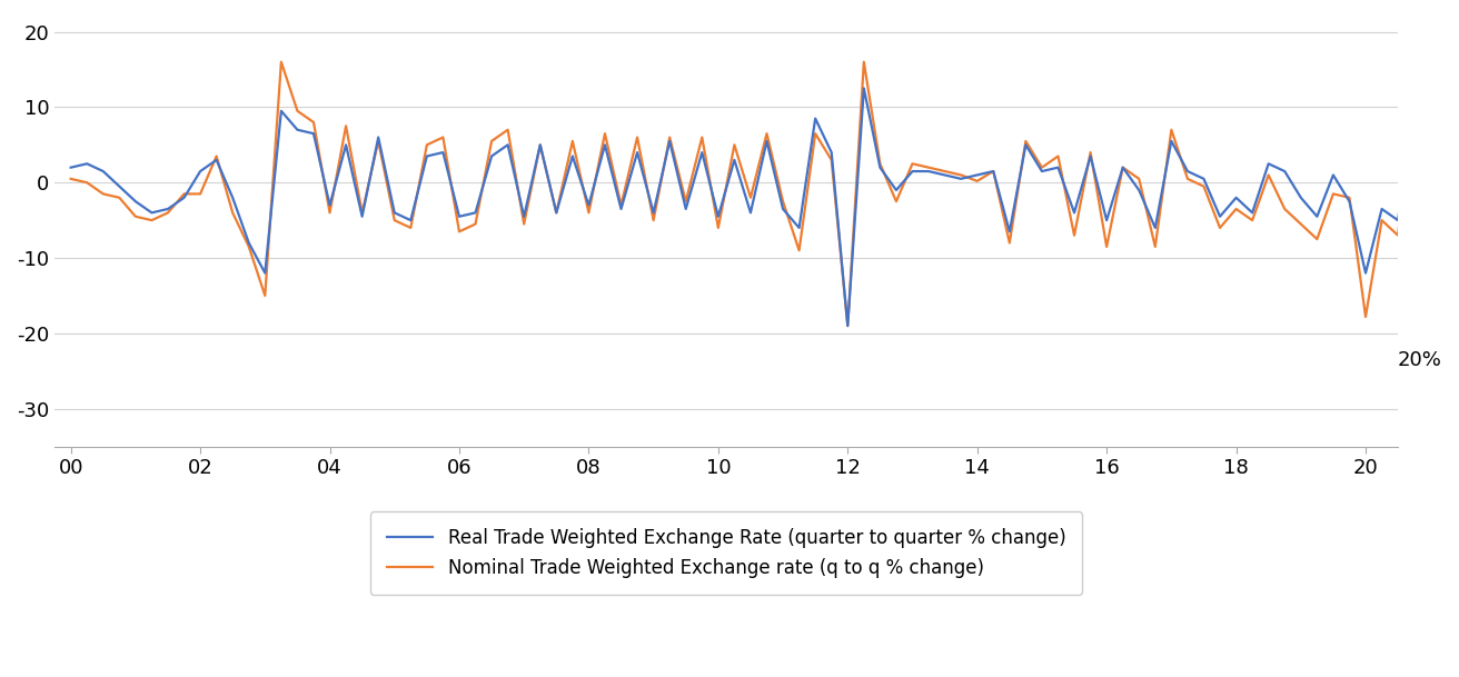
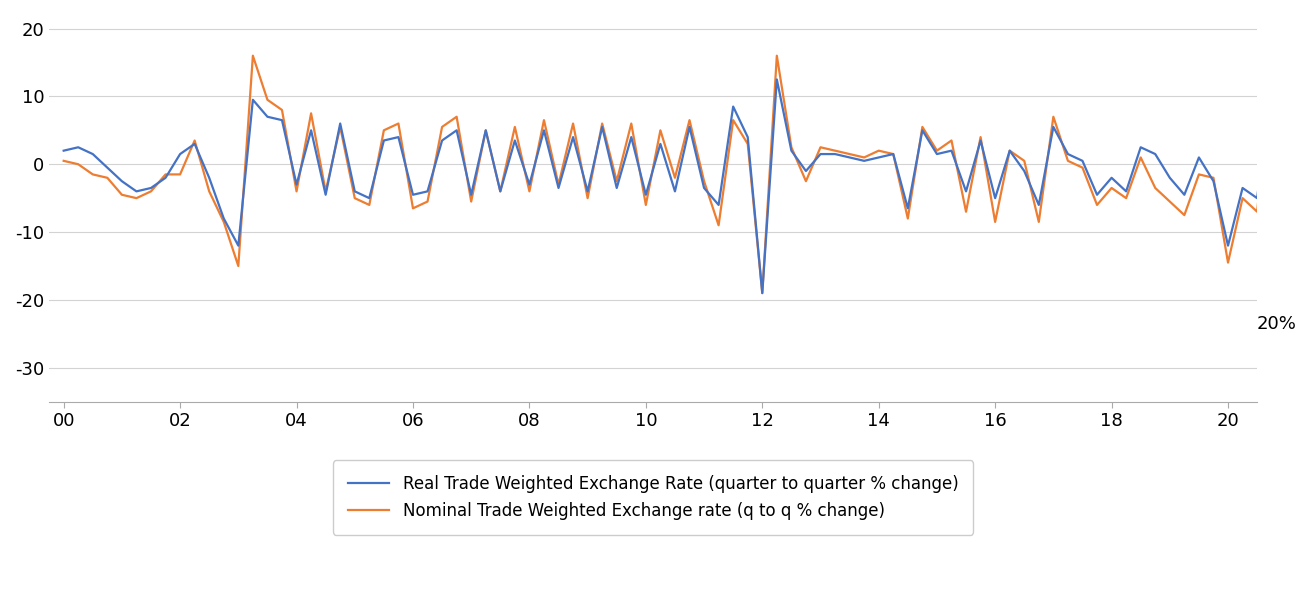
Nominal Trade Weighted Exchange rate (q to q % change)/14: 0.2 -> 2.0
Nominal Trade Weighted Exchange rate (q to q % change)/20: -17.8 -> -14.5
